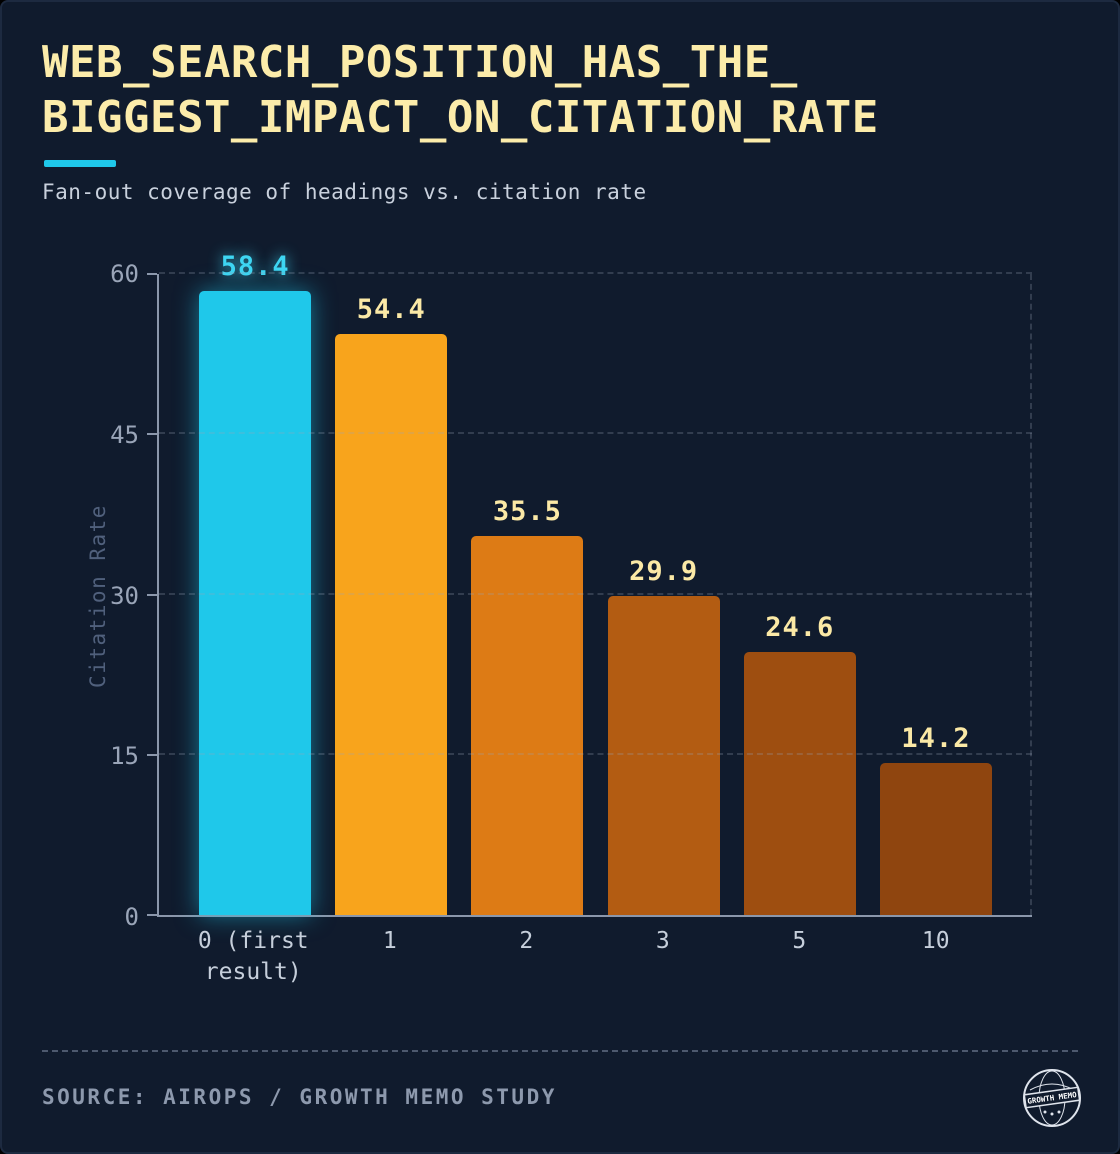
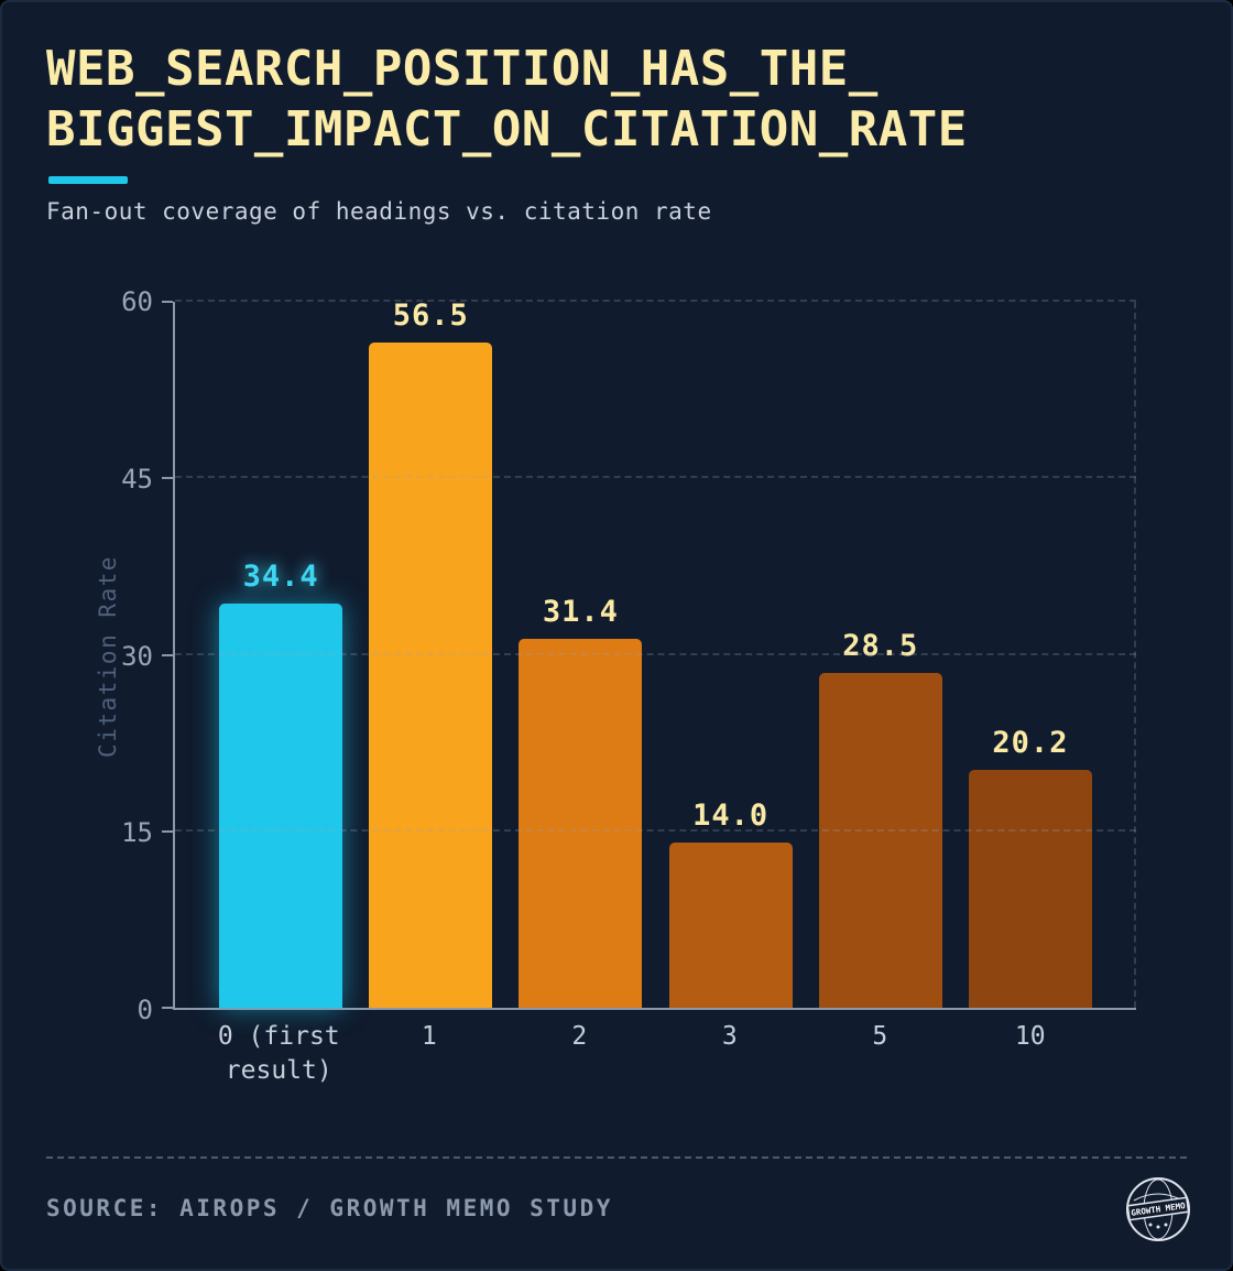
0 (first result): 58.4 -> 34.4
1: 54.4 -> 56.5
2: 35.5 -> 31.4
3: 29.9 -> 14.0
5: 24.6 -> 28.5
10: 14.2 -> 20.2
